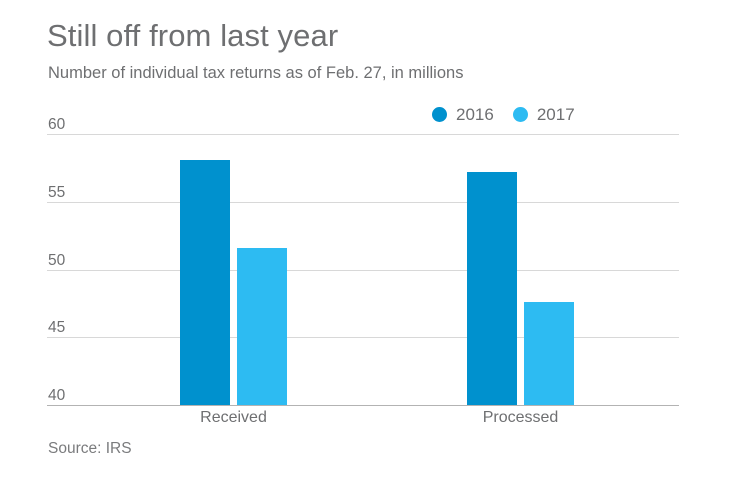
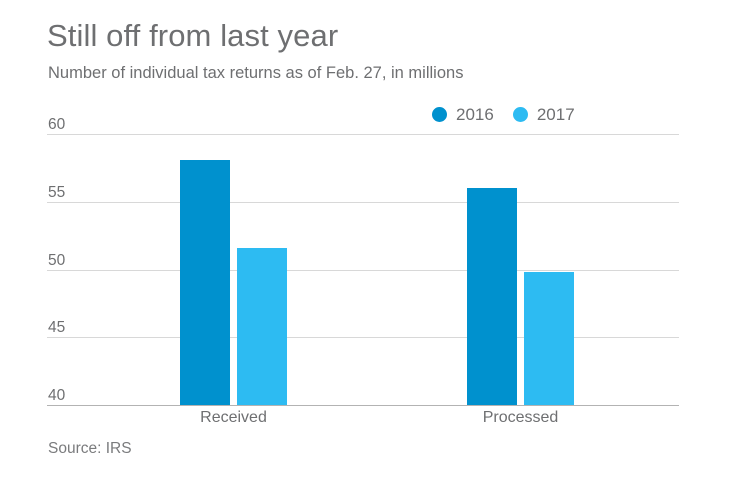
2016/Processed: 57.2 -> 56.0
2017/Processed: 47.6 -> 49.8
